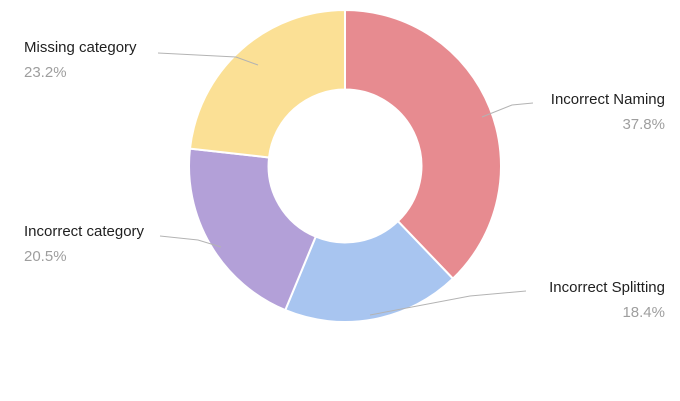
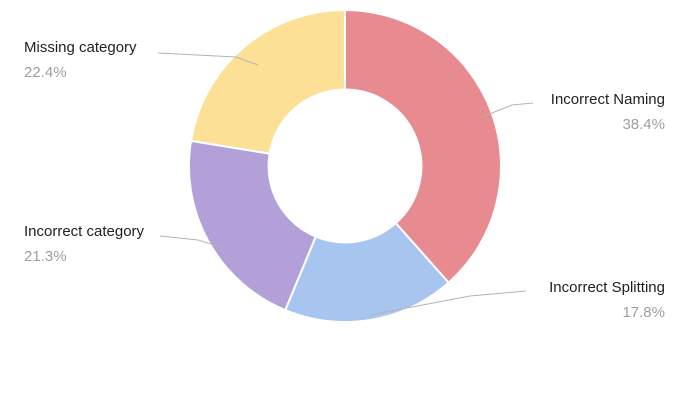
Incorrect Naming: 37.8% -> 38.4%
Incorrect Splitting: 18.4% -> 17.8%
Incorrect category: 20.5% -> 21.3%
Missing category: 23.2% -> 22.4%
